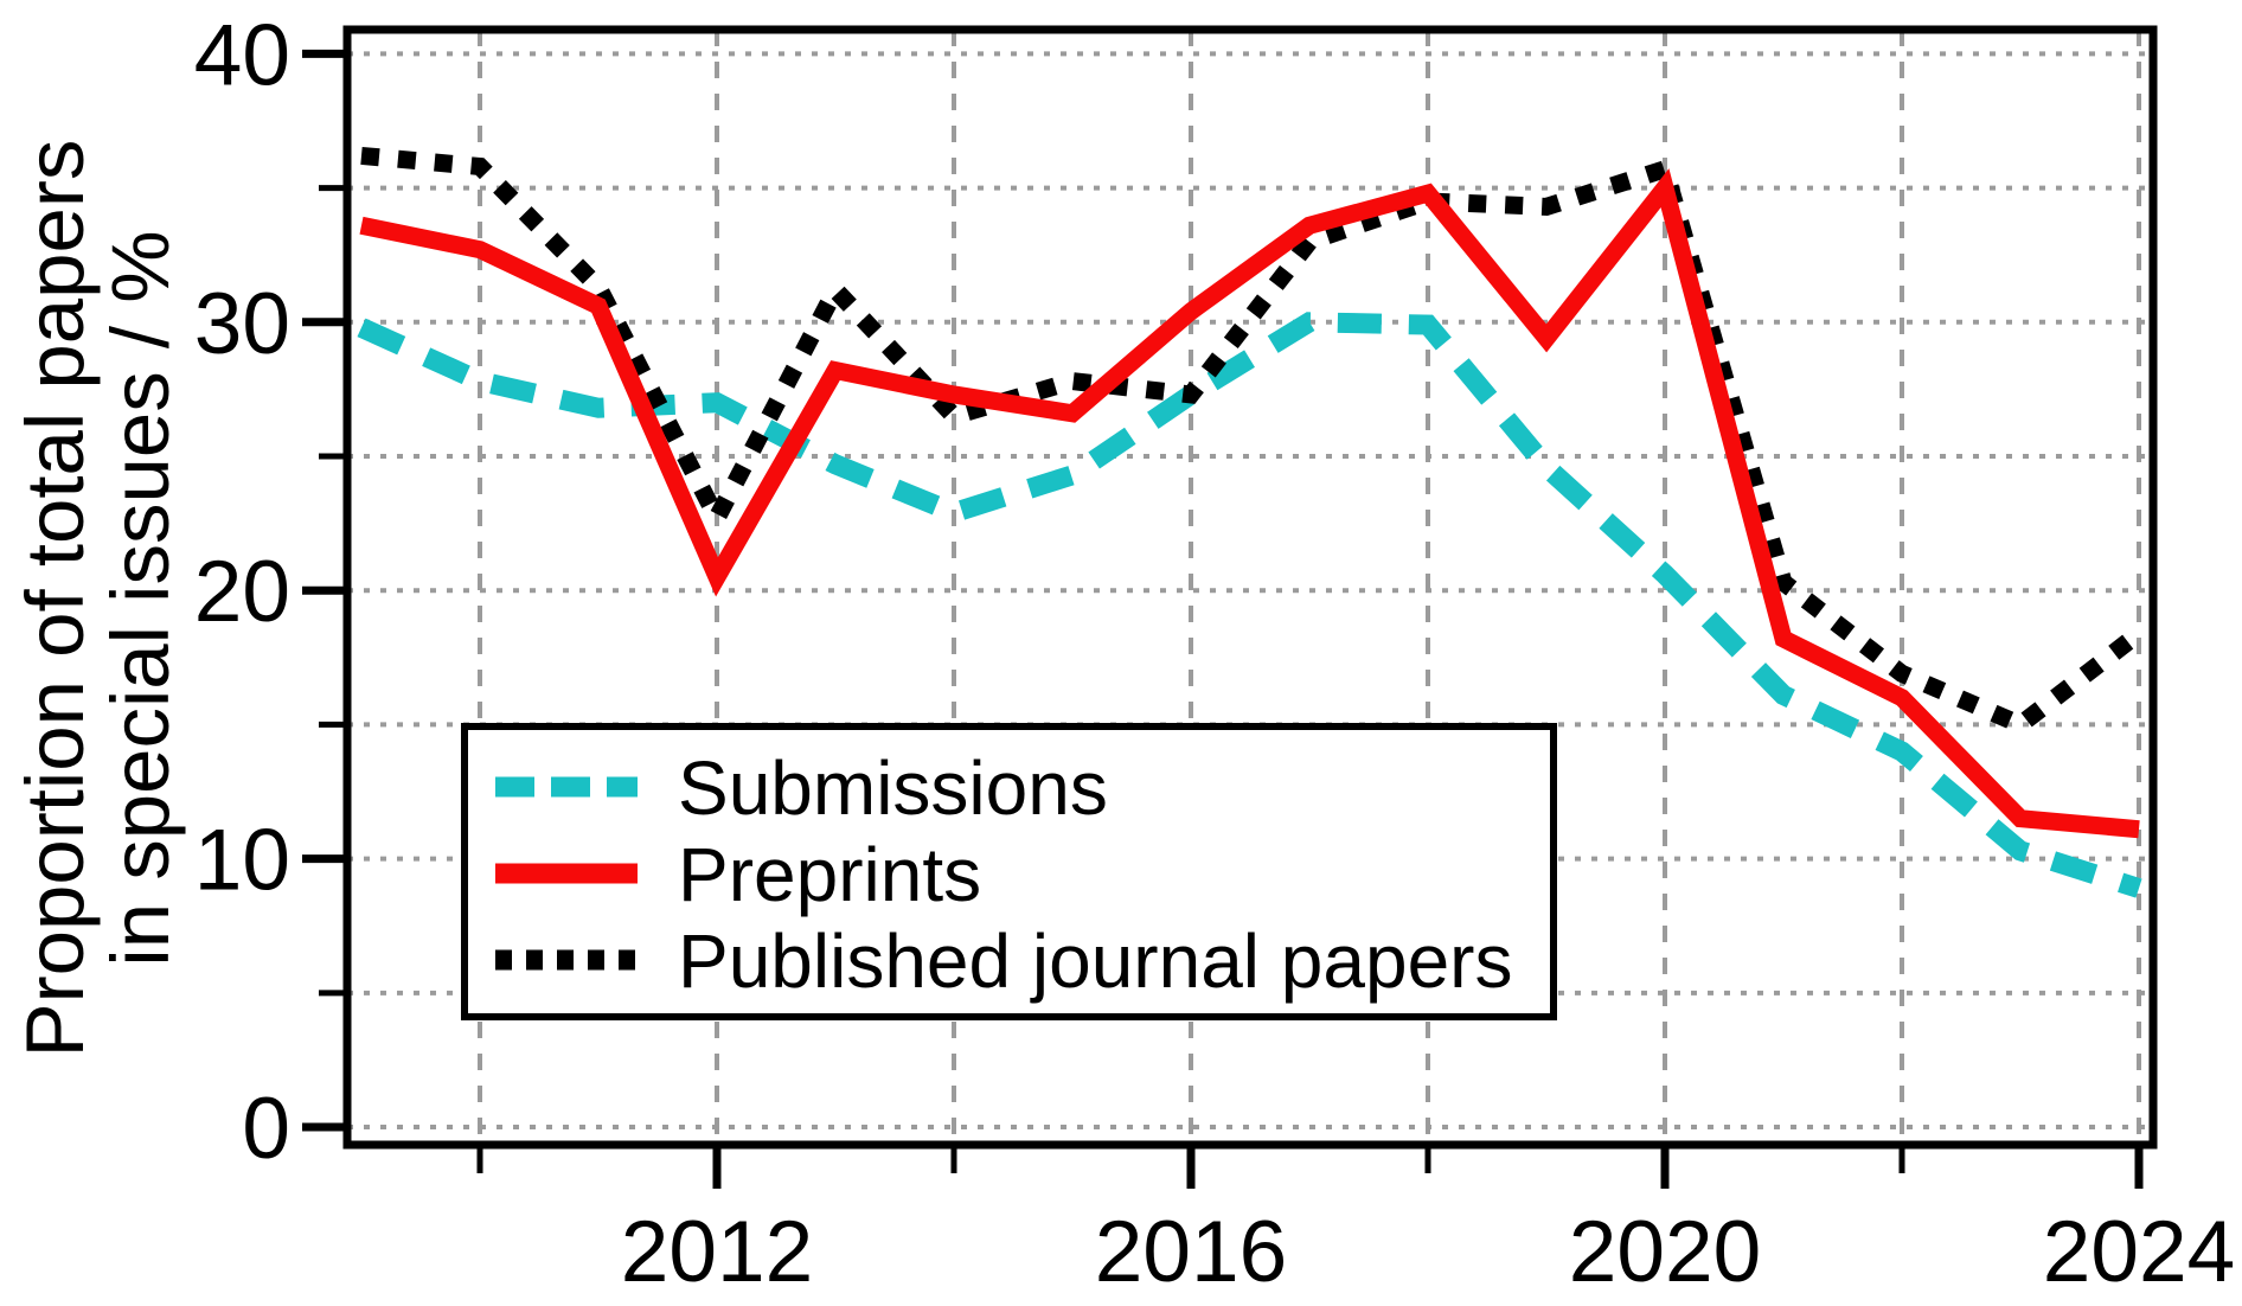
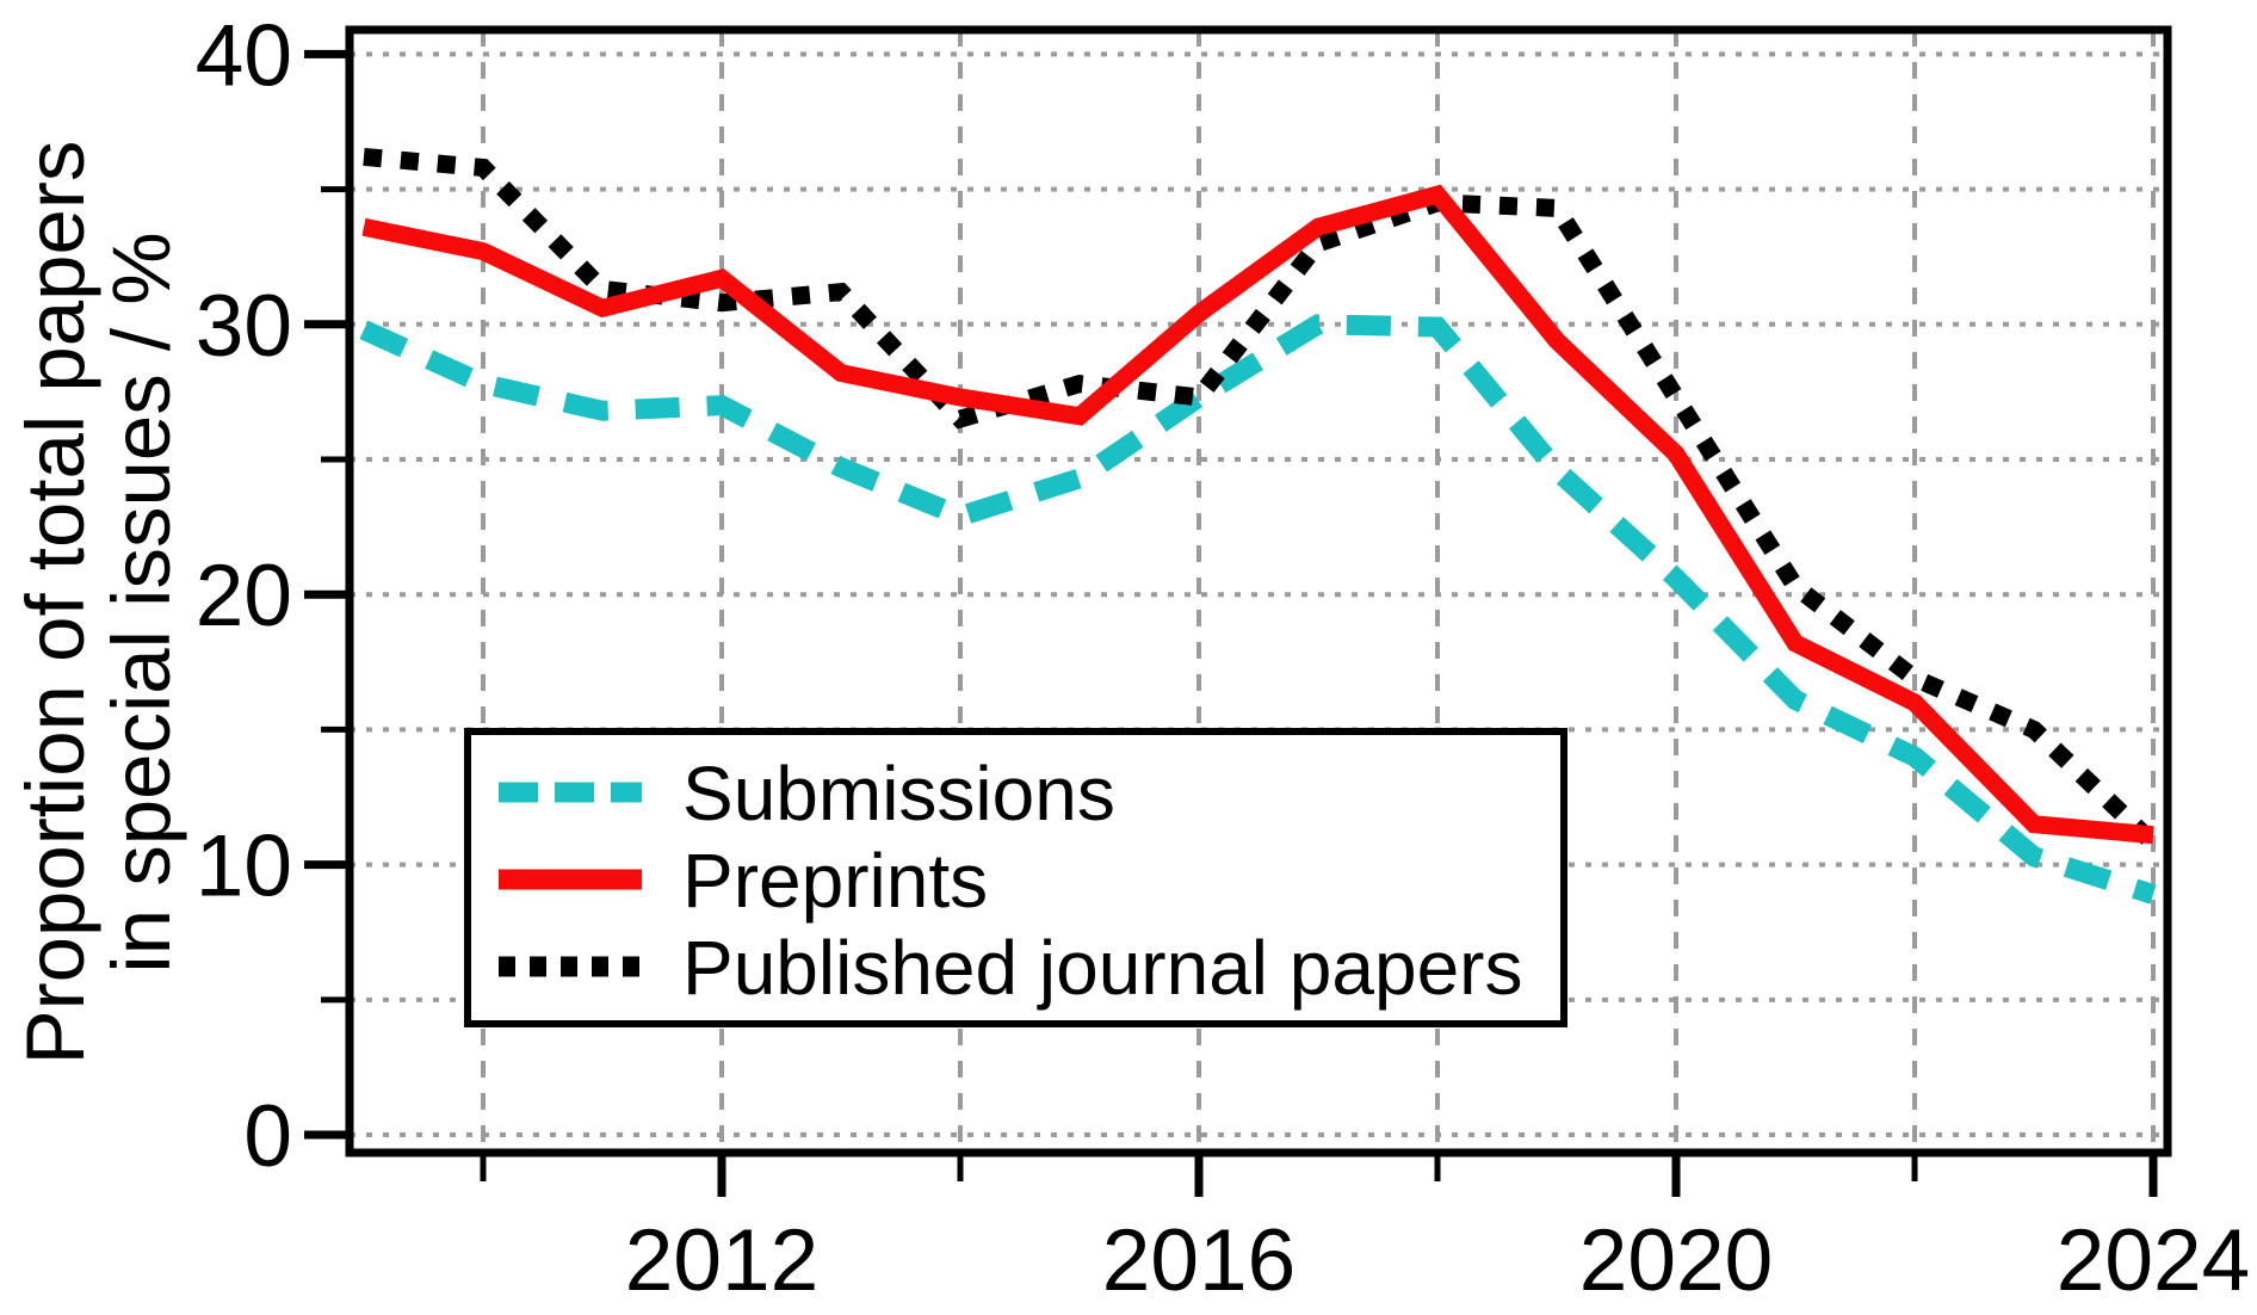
Preprints/2012: 20.5 -> 31.7
Published journal papers/2012: 22.7 -> 30.8
Preprints/2020: 35.0 -> 25.2
Published journal papers/2020: 35.7 -> 27.3
Published journal papers/2024: 18.4 -> 10.8
